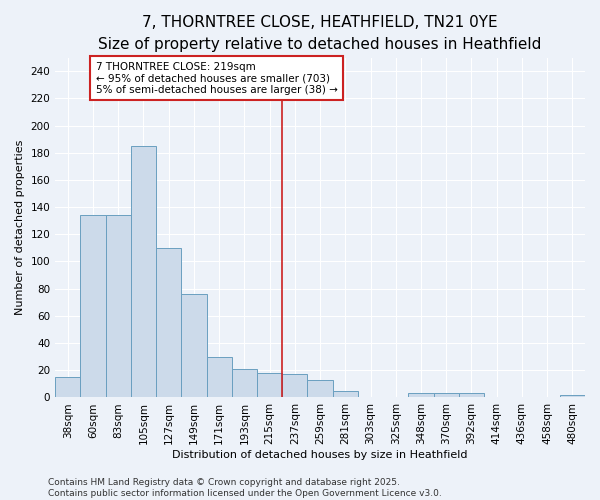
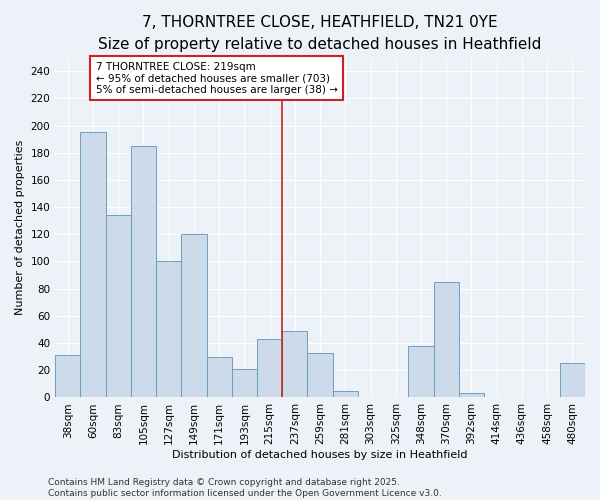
38sqm: 15 -> 31
60sqm: 134 -> 195
127sqm: 110 -> 100
149sqm: 76 -> 120
215sqm: 18 -> 43
237sqm: 17 -> 49
259sqm: 13 -> 33
348sqm: 3 -> 38
370sqm: 3 -> 85
480sqm: 2 -> 25
